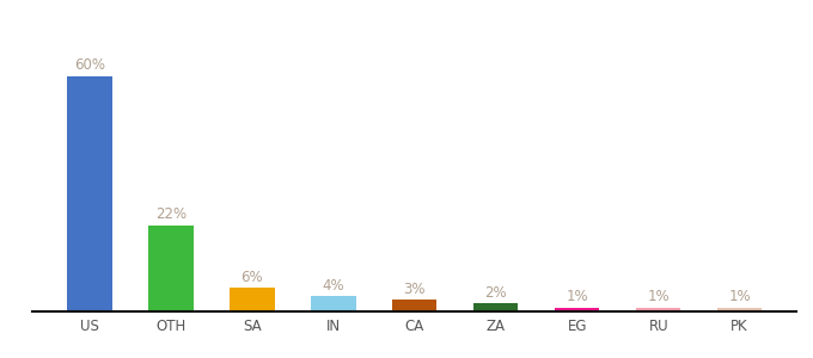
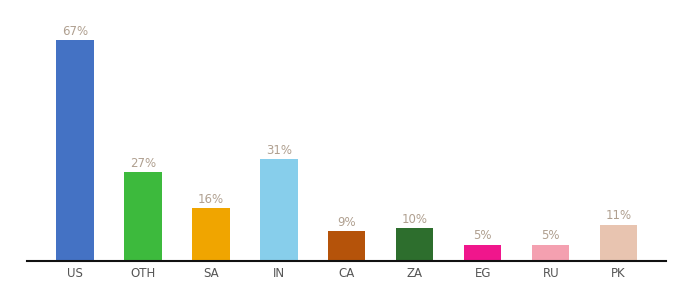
US: 60% -> 67%
OTH: 22% -> 27%
SA: 6% -> 16%
IN: 4% -> 31%
CA: 3% -> 9%
ZA: 2% -> 10%
EG: 1% -> 5%
RU: 1% -> 5%
PK: 1% -> 11%
